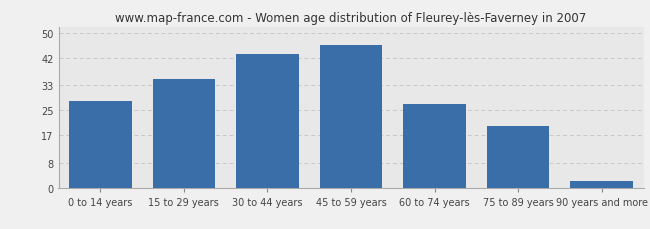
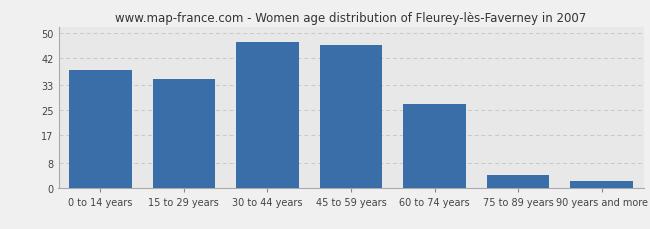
0 to 14 years: 28 -> 38
30 to 44 years: 43 -> 47
75 to 89 years: 20 -> 4
